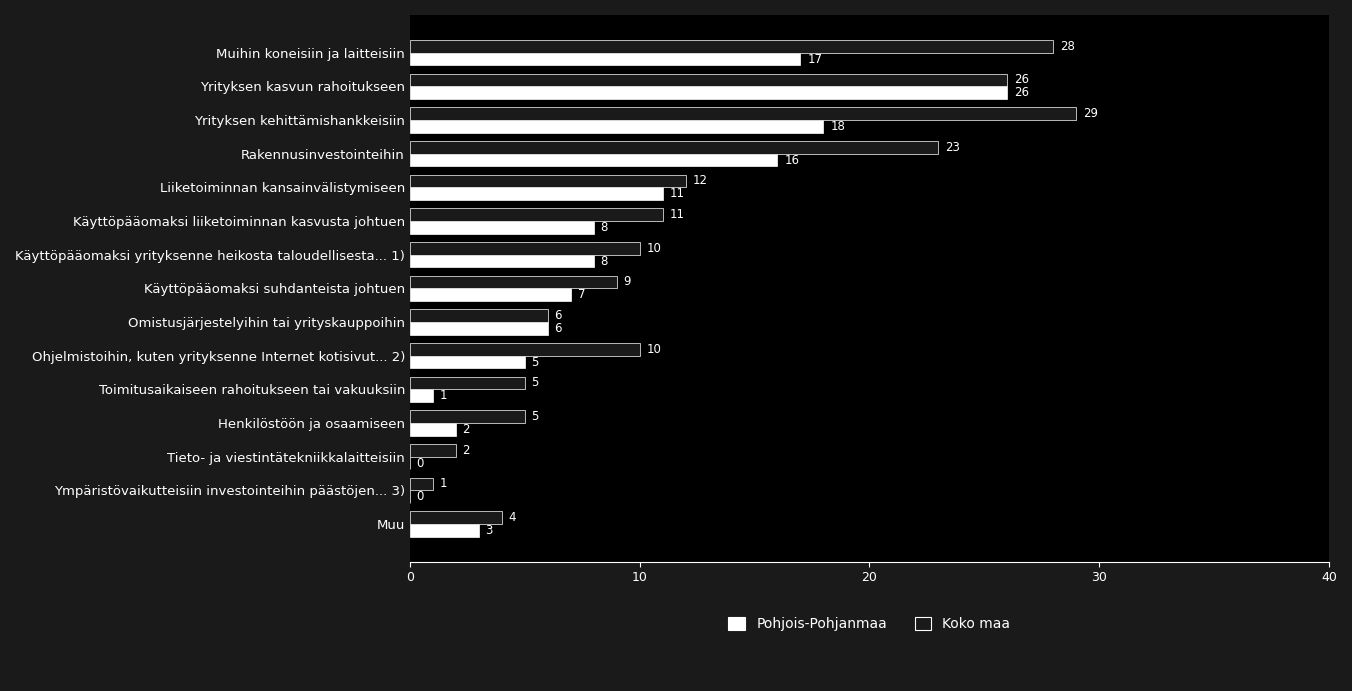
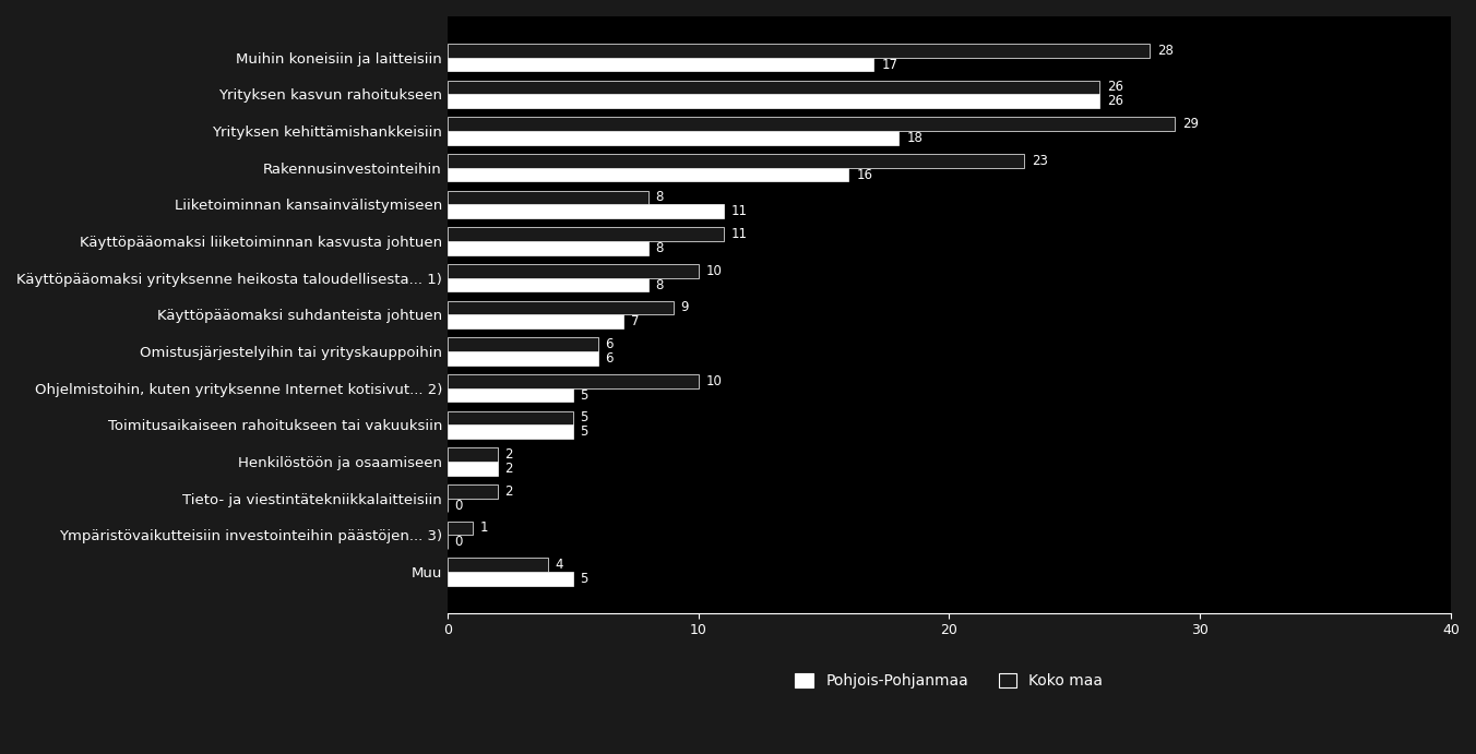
Koko maa/Liiketoiminnan kansainvälistymiseen: 12 -> 8
Pohjois-Pohjanmaa/Toimitusaikaiseen rahoitukseen tai vakuuksiin: 1 -> 5
Koko maa/Henkilöstöön ja osaamiseen: 5 -> 2
Pohjois-Pohjanmaa/Muu: 3 -> 5
